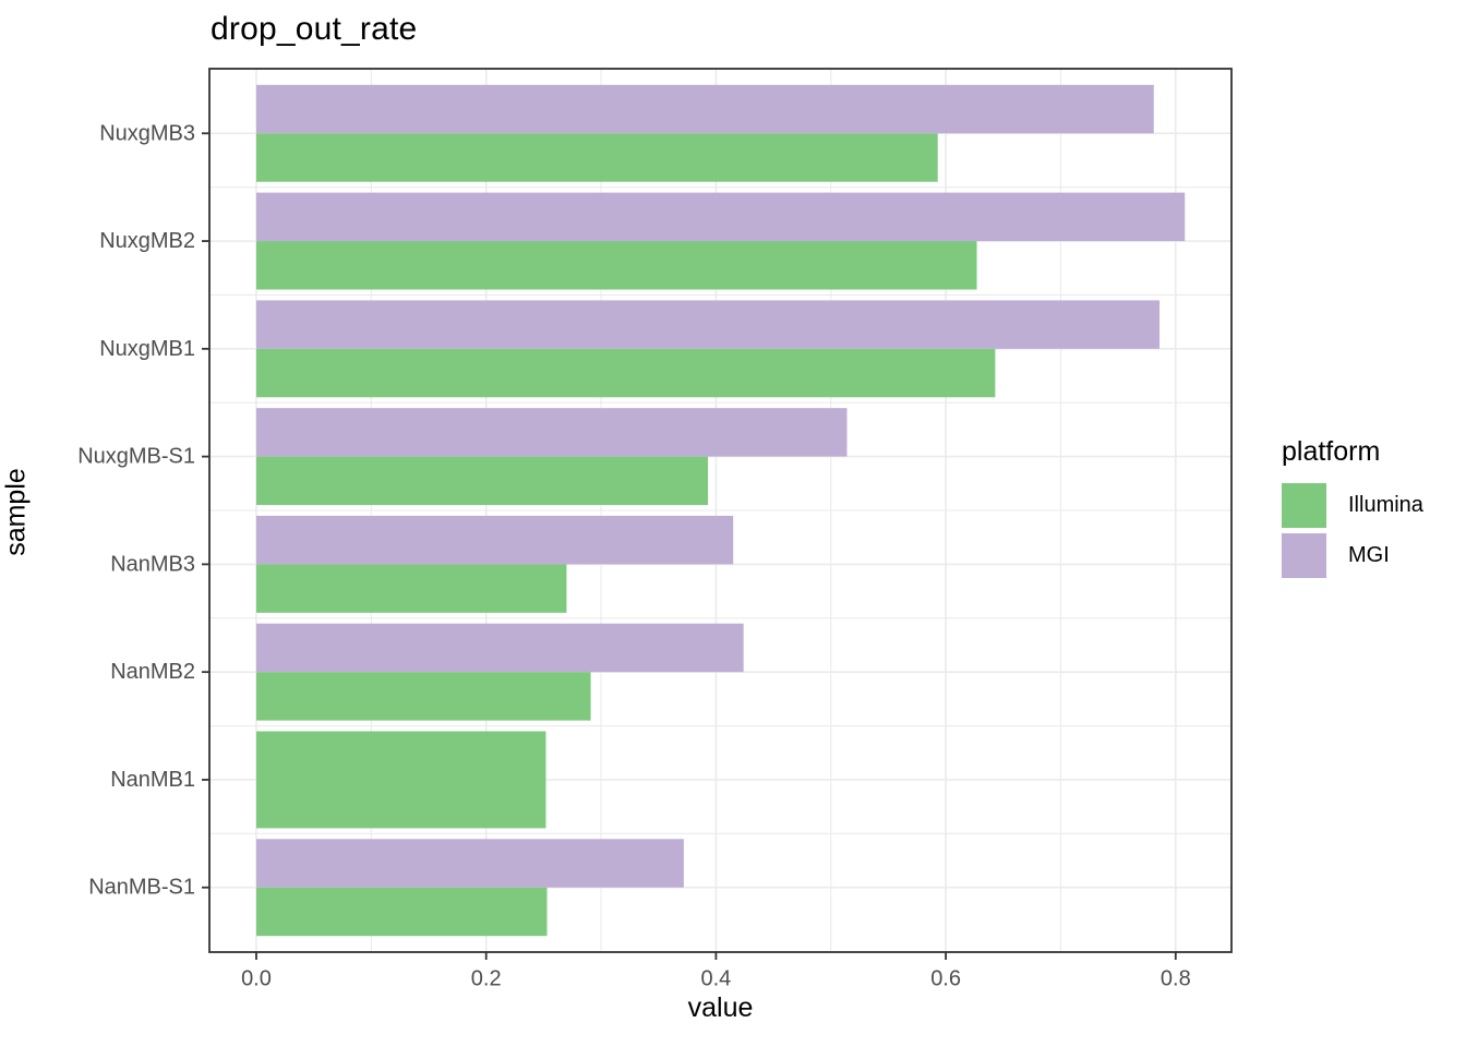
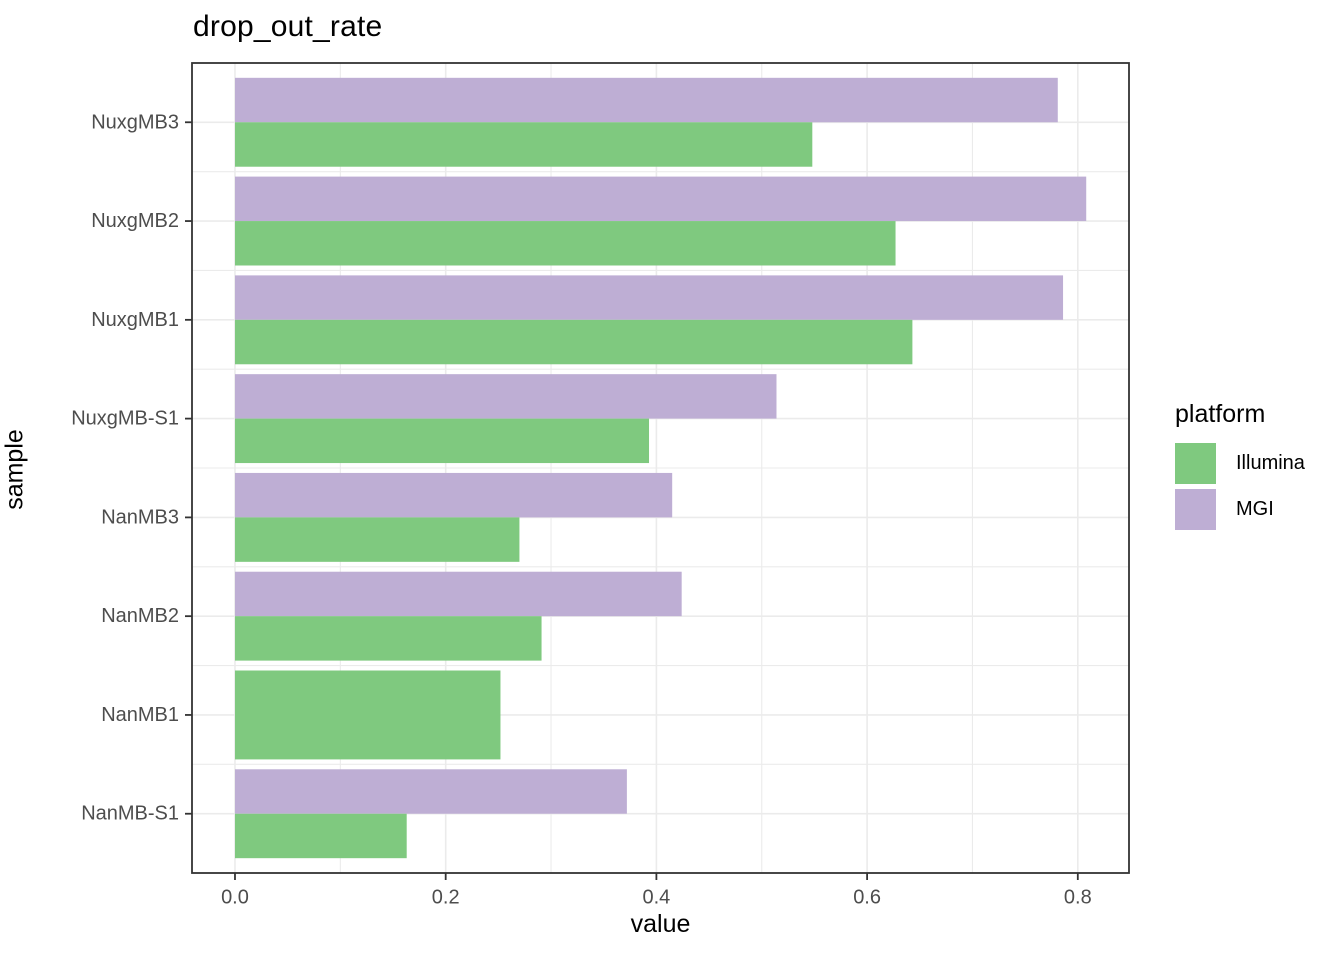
Illumina/NuxgMB3: 0.593 -> 0.548
Illumina/NanMB-S1: 0.253 -> 0.163
